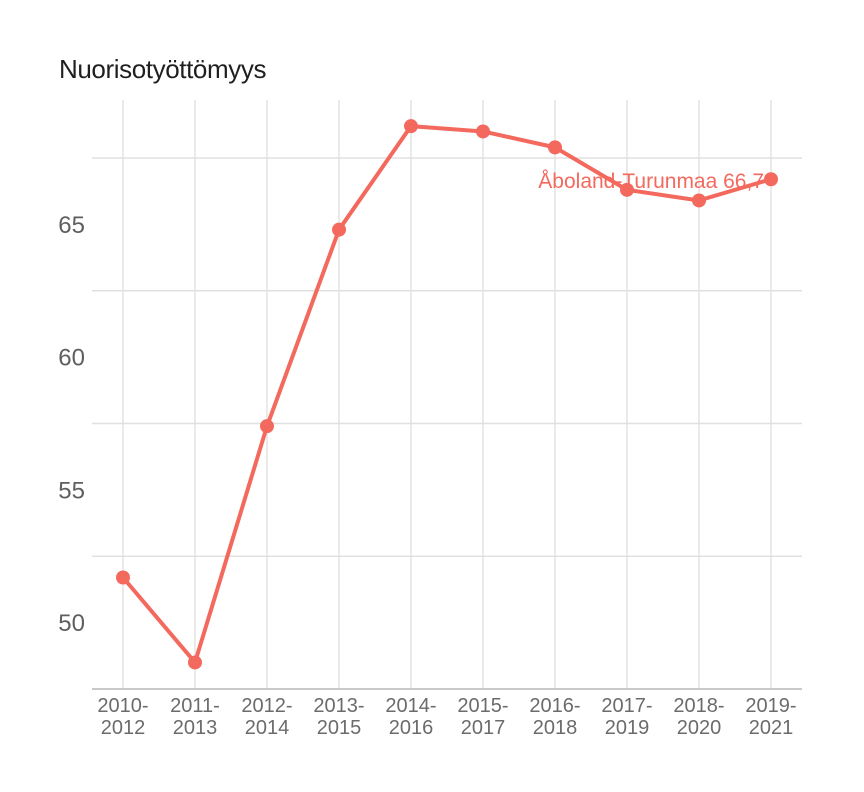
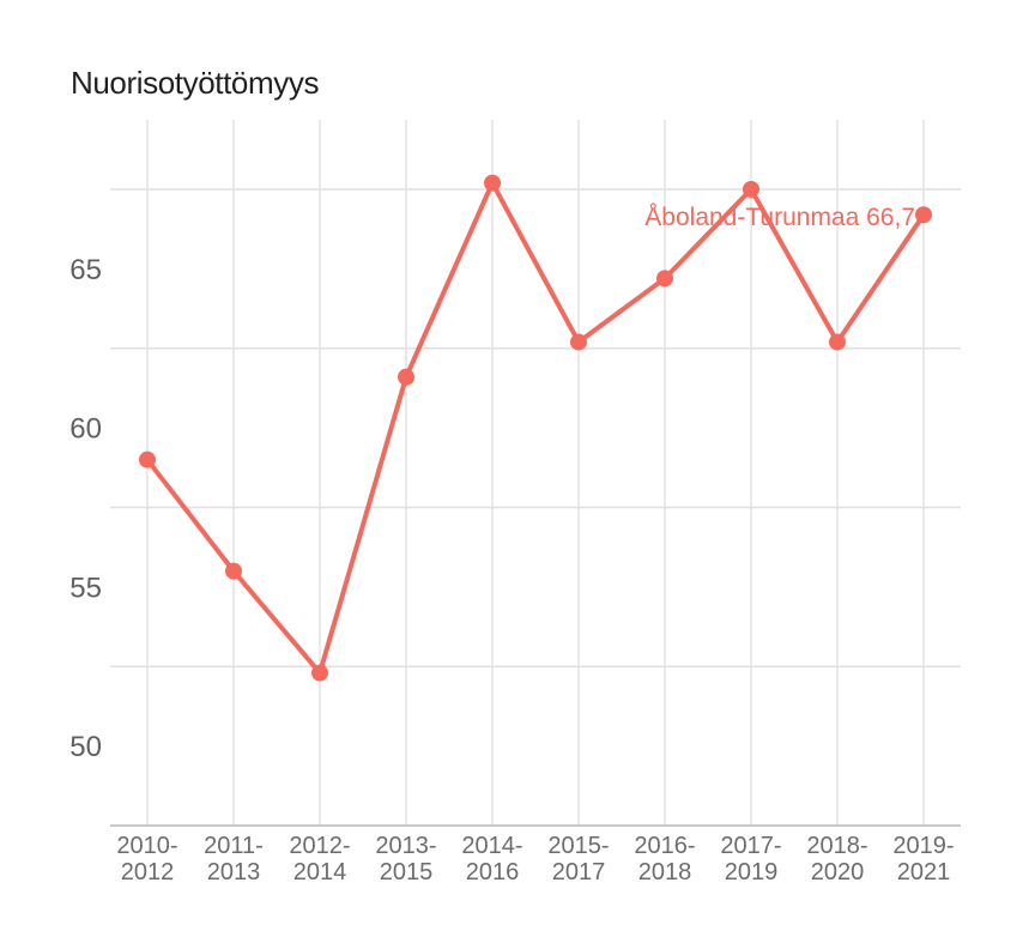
2010-2012: 51.7 -> 59.0
2011-2013: 48.5 -> 55.5
2012-2014: 57.4 -> 52.3
2013-2015: 64.8 -> 61.6
2014-2016: 68.7 -> 67.7
2015-2017: 68.5 -> 62.7
2016-2018: 67.9 -> 64.7
2017-2019: 66.3 -> 67.5
2018-2020: 65.9 -> 62.7
